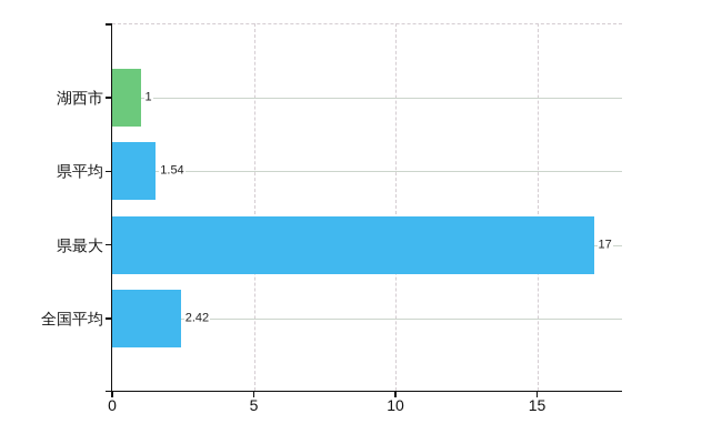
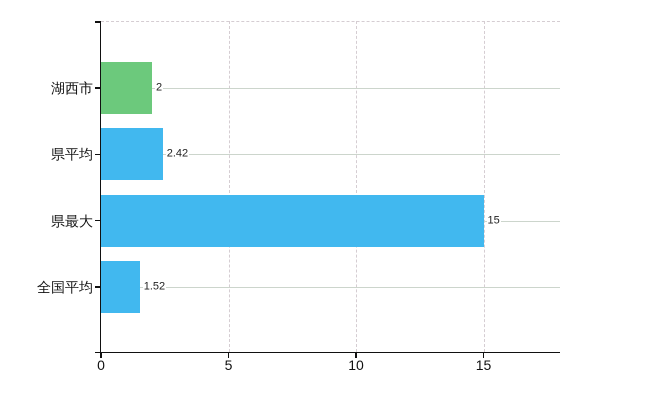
湖西市: 1 -> 2
県平均: 1.54 -> 2.42
県最大: 17 -> 15
全国平均: 2.42 -> 1.52
